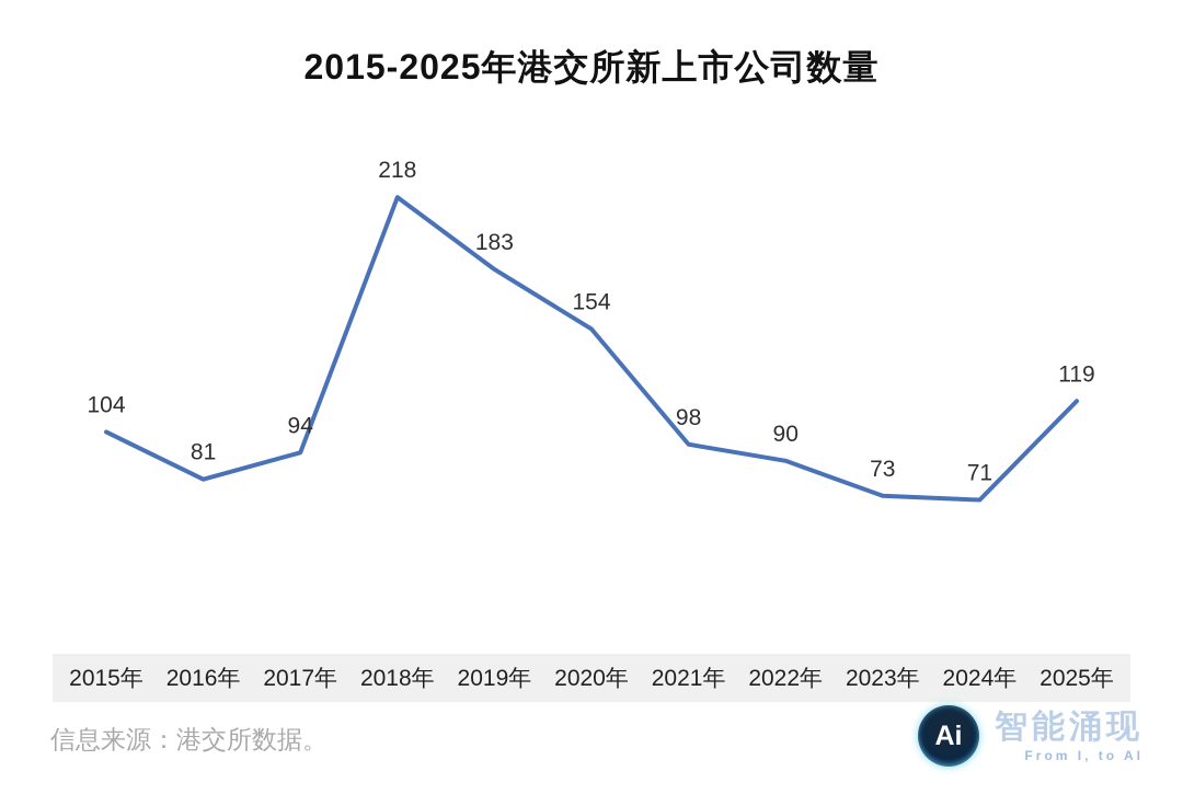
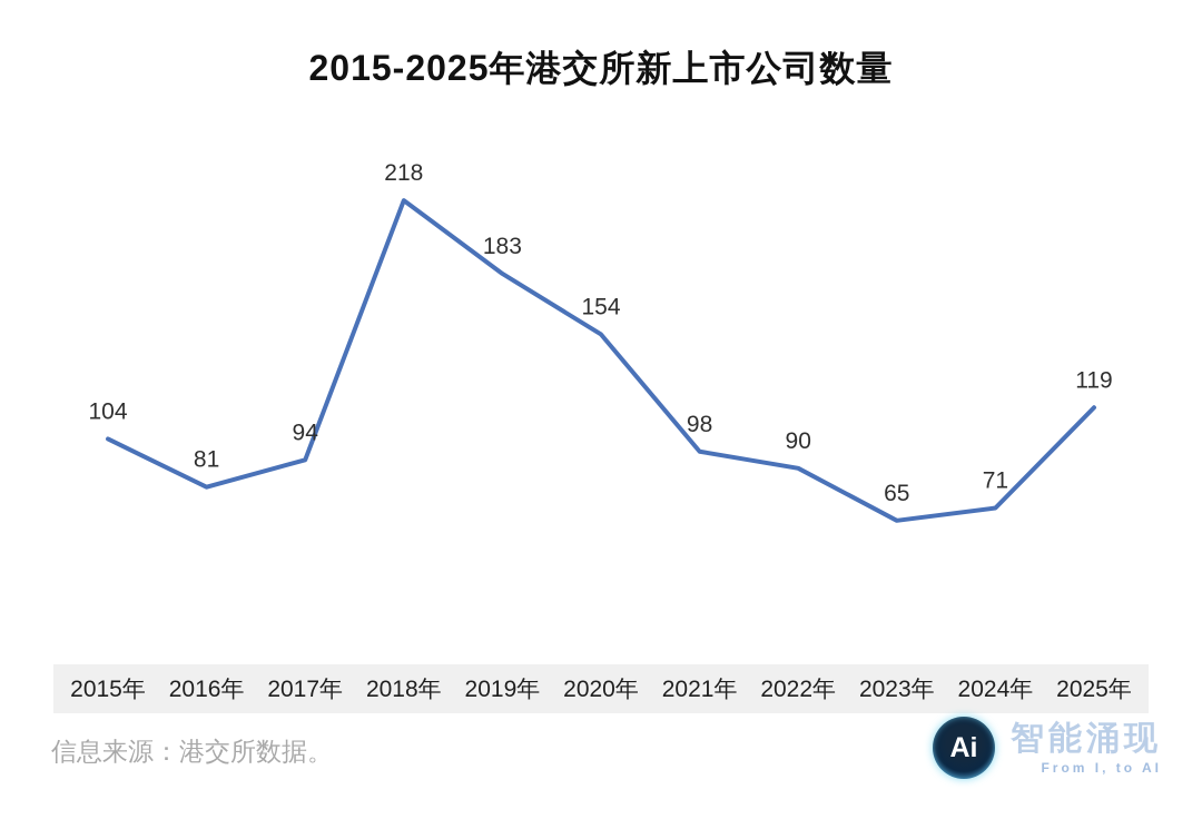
2023年: 73 -> 65
